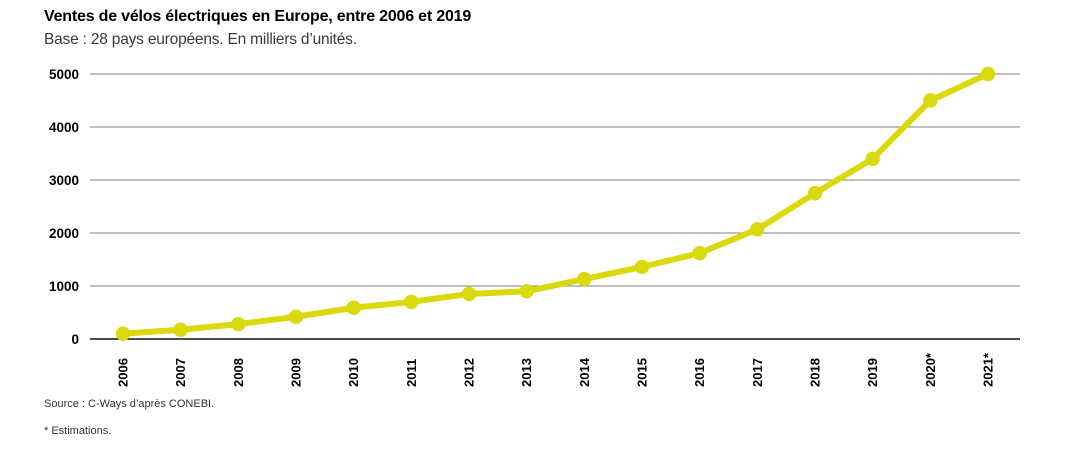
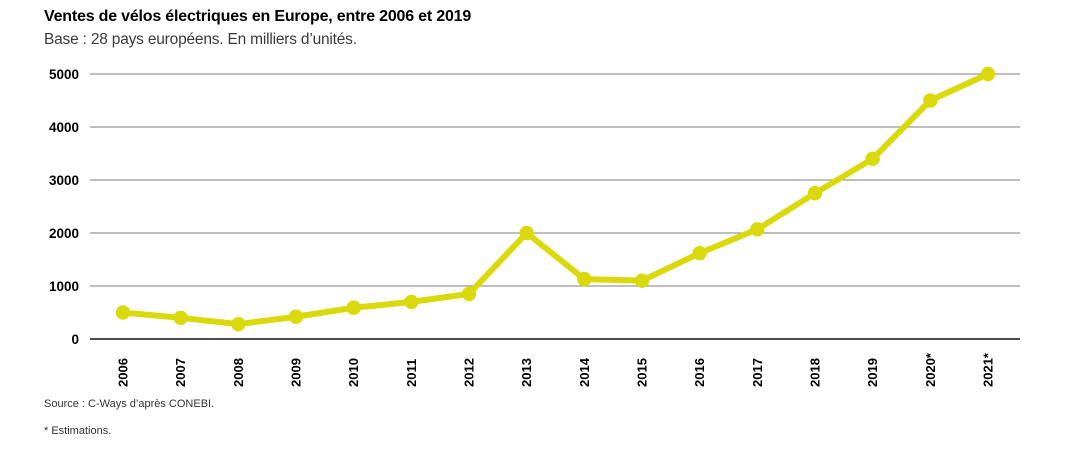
2006: 100 -> 500
2007: 200 -> 400
2013: 900 -> 2000
2015: 1400 -> 1100
